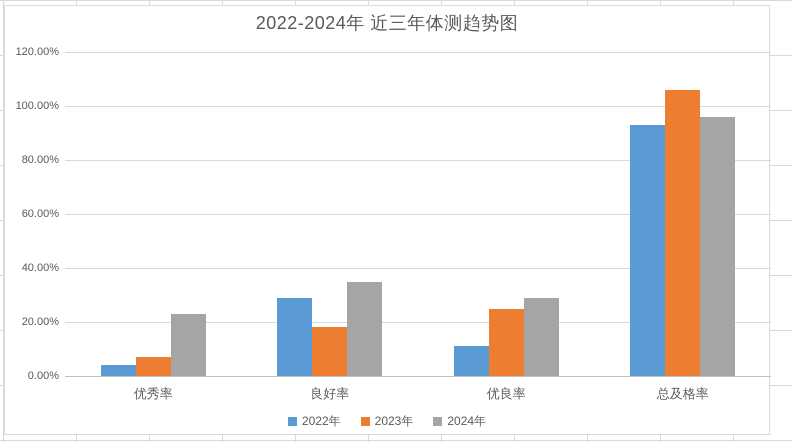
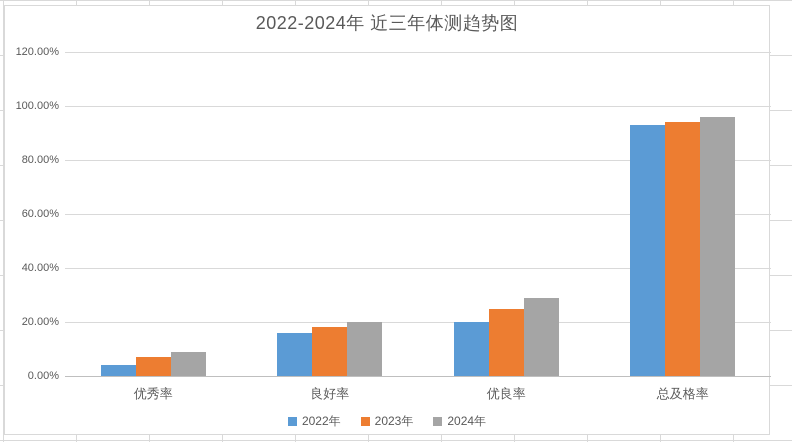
2024年/优秀率: 23% -> 9%
2022年/良好率: 29% -> 16%
2024年/良好率: 35% -> 20%
2022年/优良率: 11% -> 20%
2023年/总及格率: 106% -> 94%
